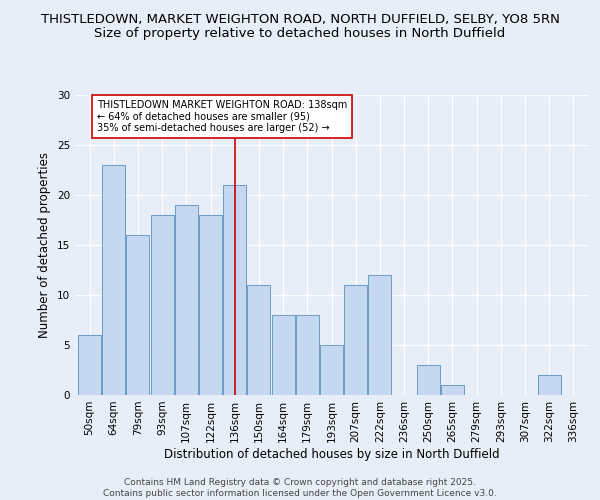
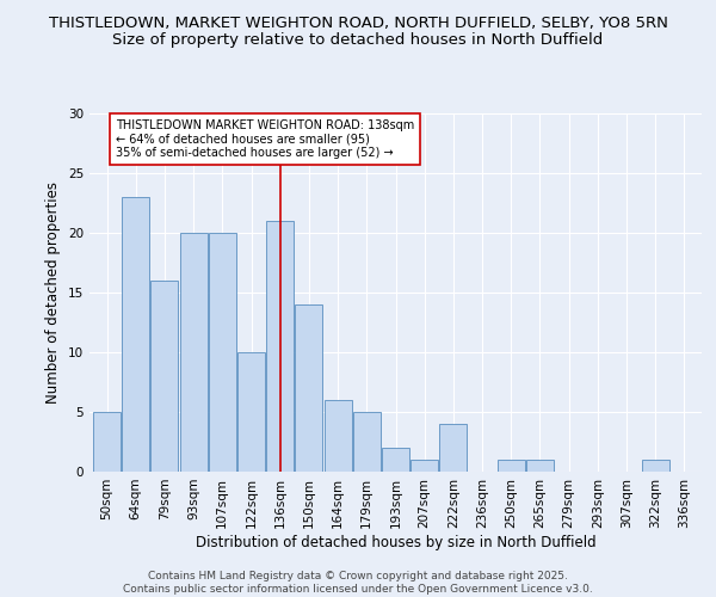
50sqm: 6 -> 5
93sqm: 18 -> 20
107sqm: 19 -> 20
122sqm: 18 -> 10
150sqm: 11 -> 14
164sqm: 8 -> 6
179sqm: 8 -> 5
193sqm: 5 -> 2
207sqm: 11 -> 1
222sqm: 12 -> 4
250sqm: 3 -> 1
322sqm: 2 -> 1
